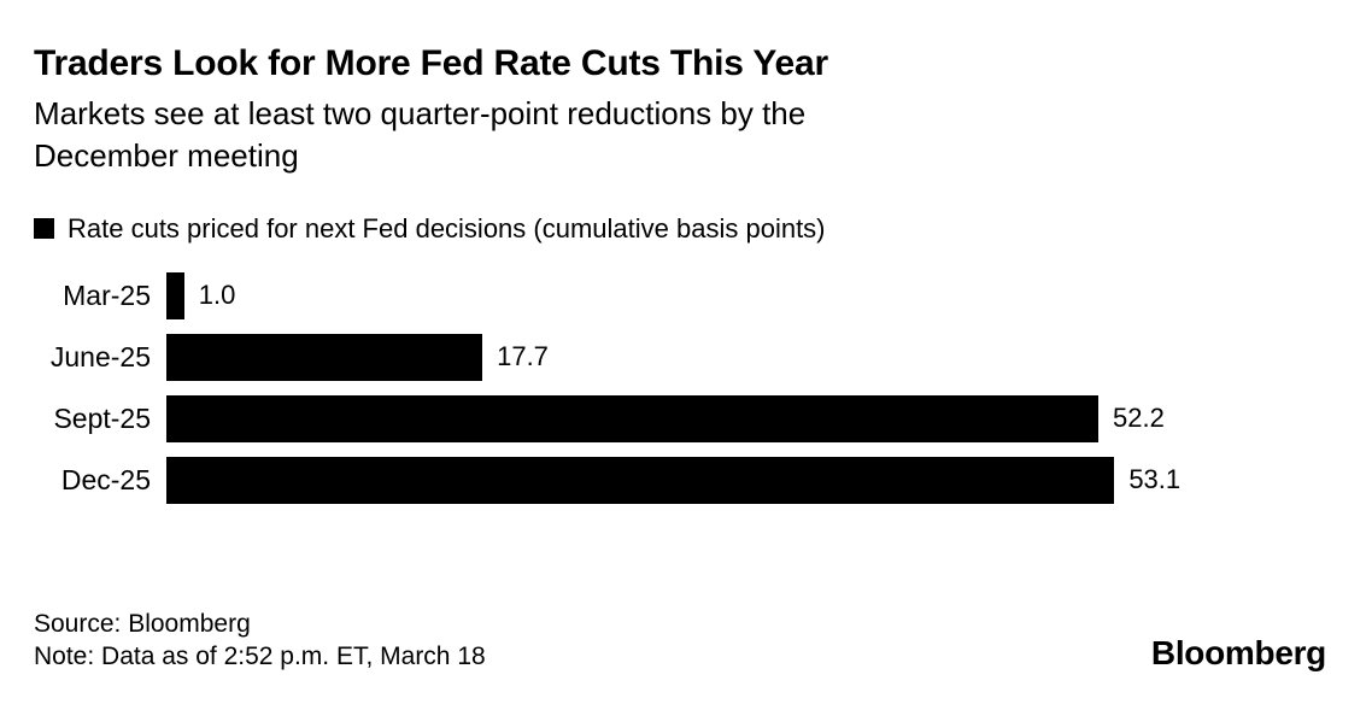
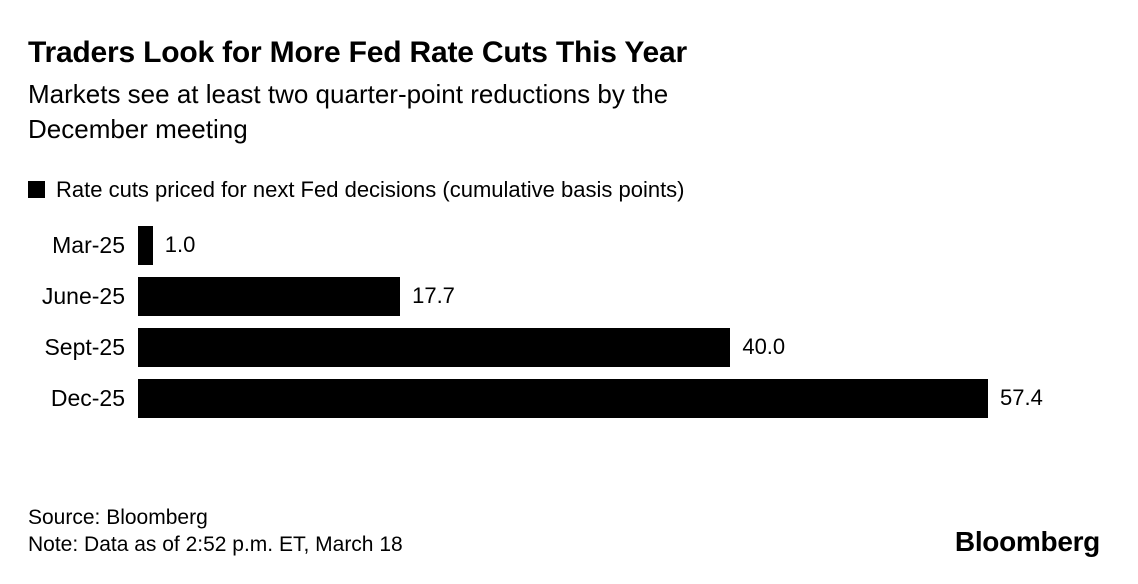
Sept-25: 52.2 -> 40.0
Dec-25: 53.1 -> 57.4
